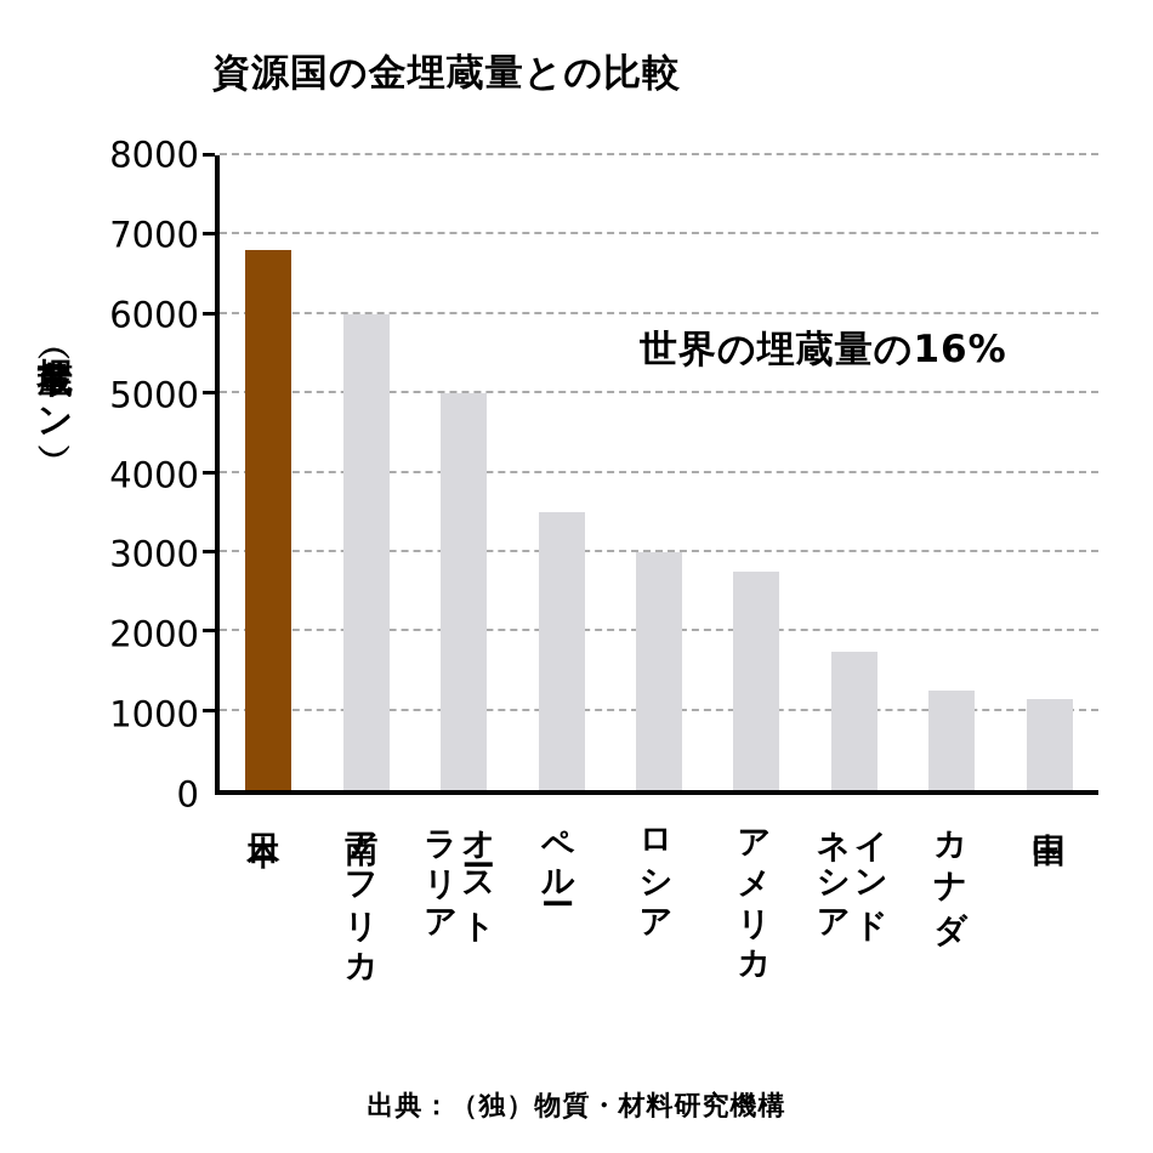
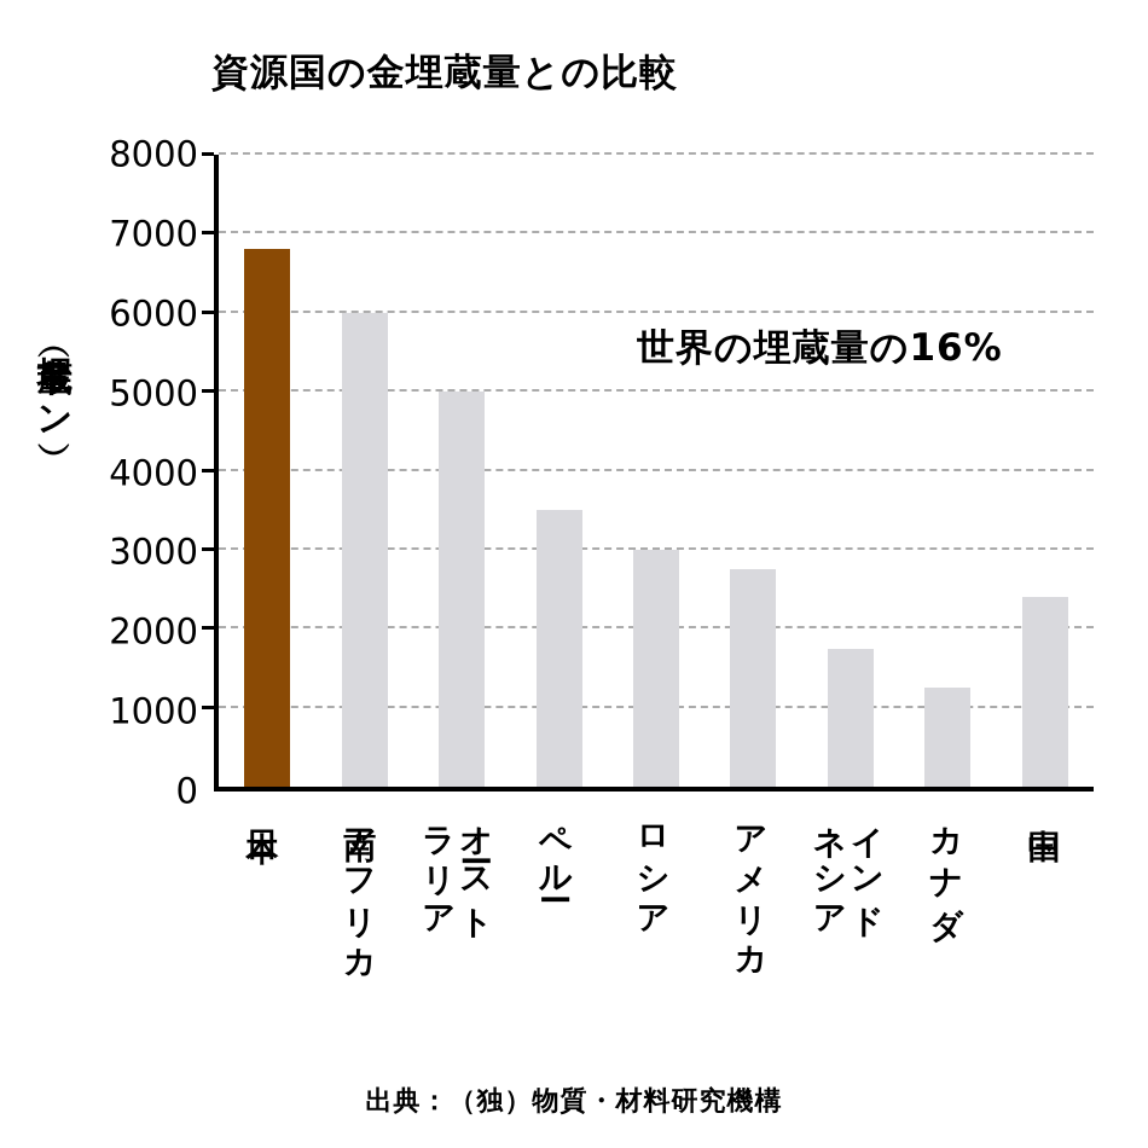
中国: 1200 -> 2400
